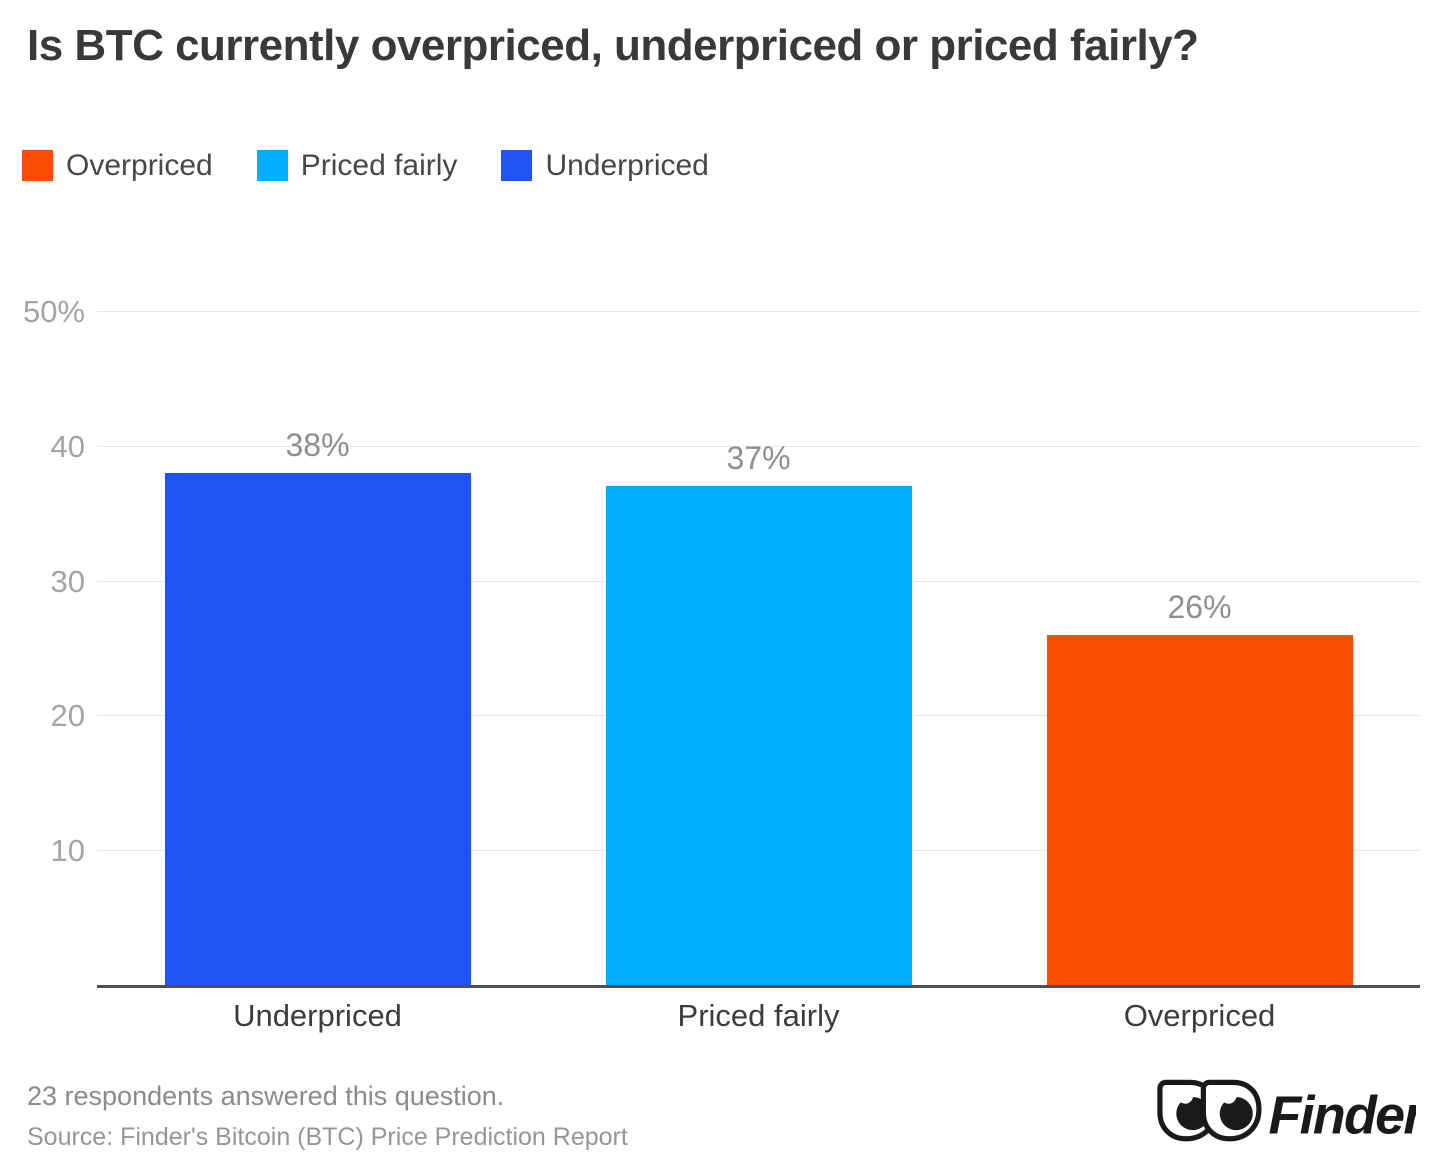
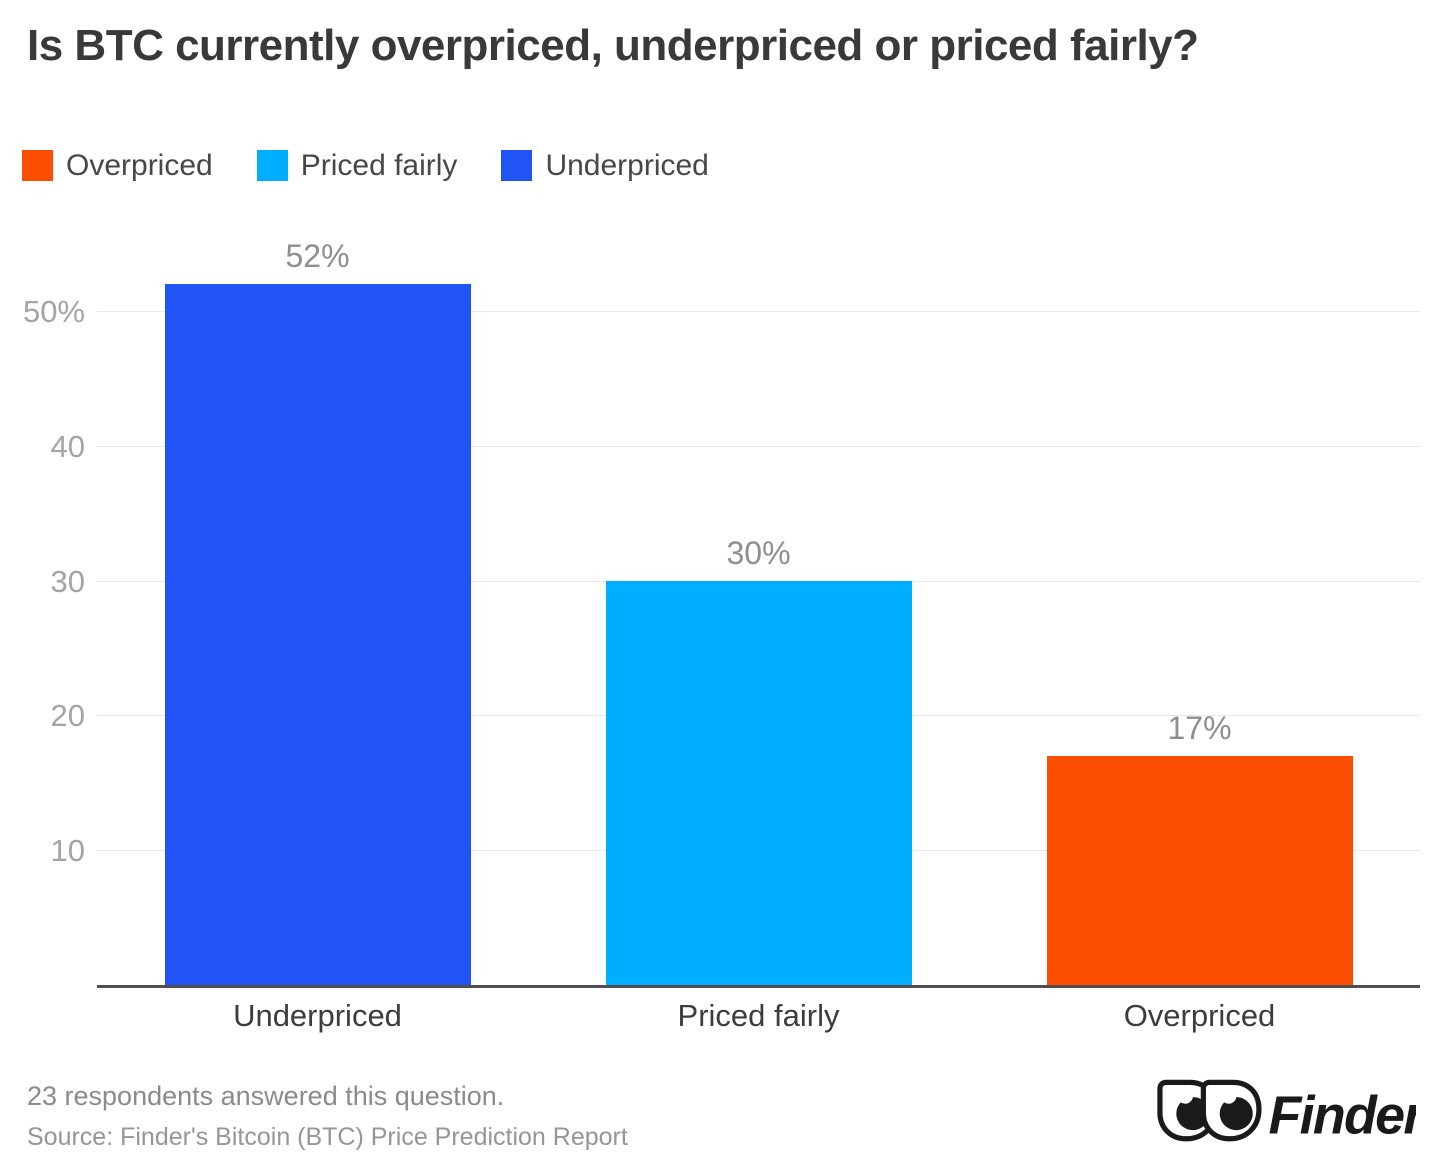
Underpriced: 38% -> 52%
Priced fairly: 37% -> 30%
Overpriced: 26% -> 17%
